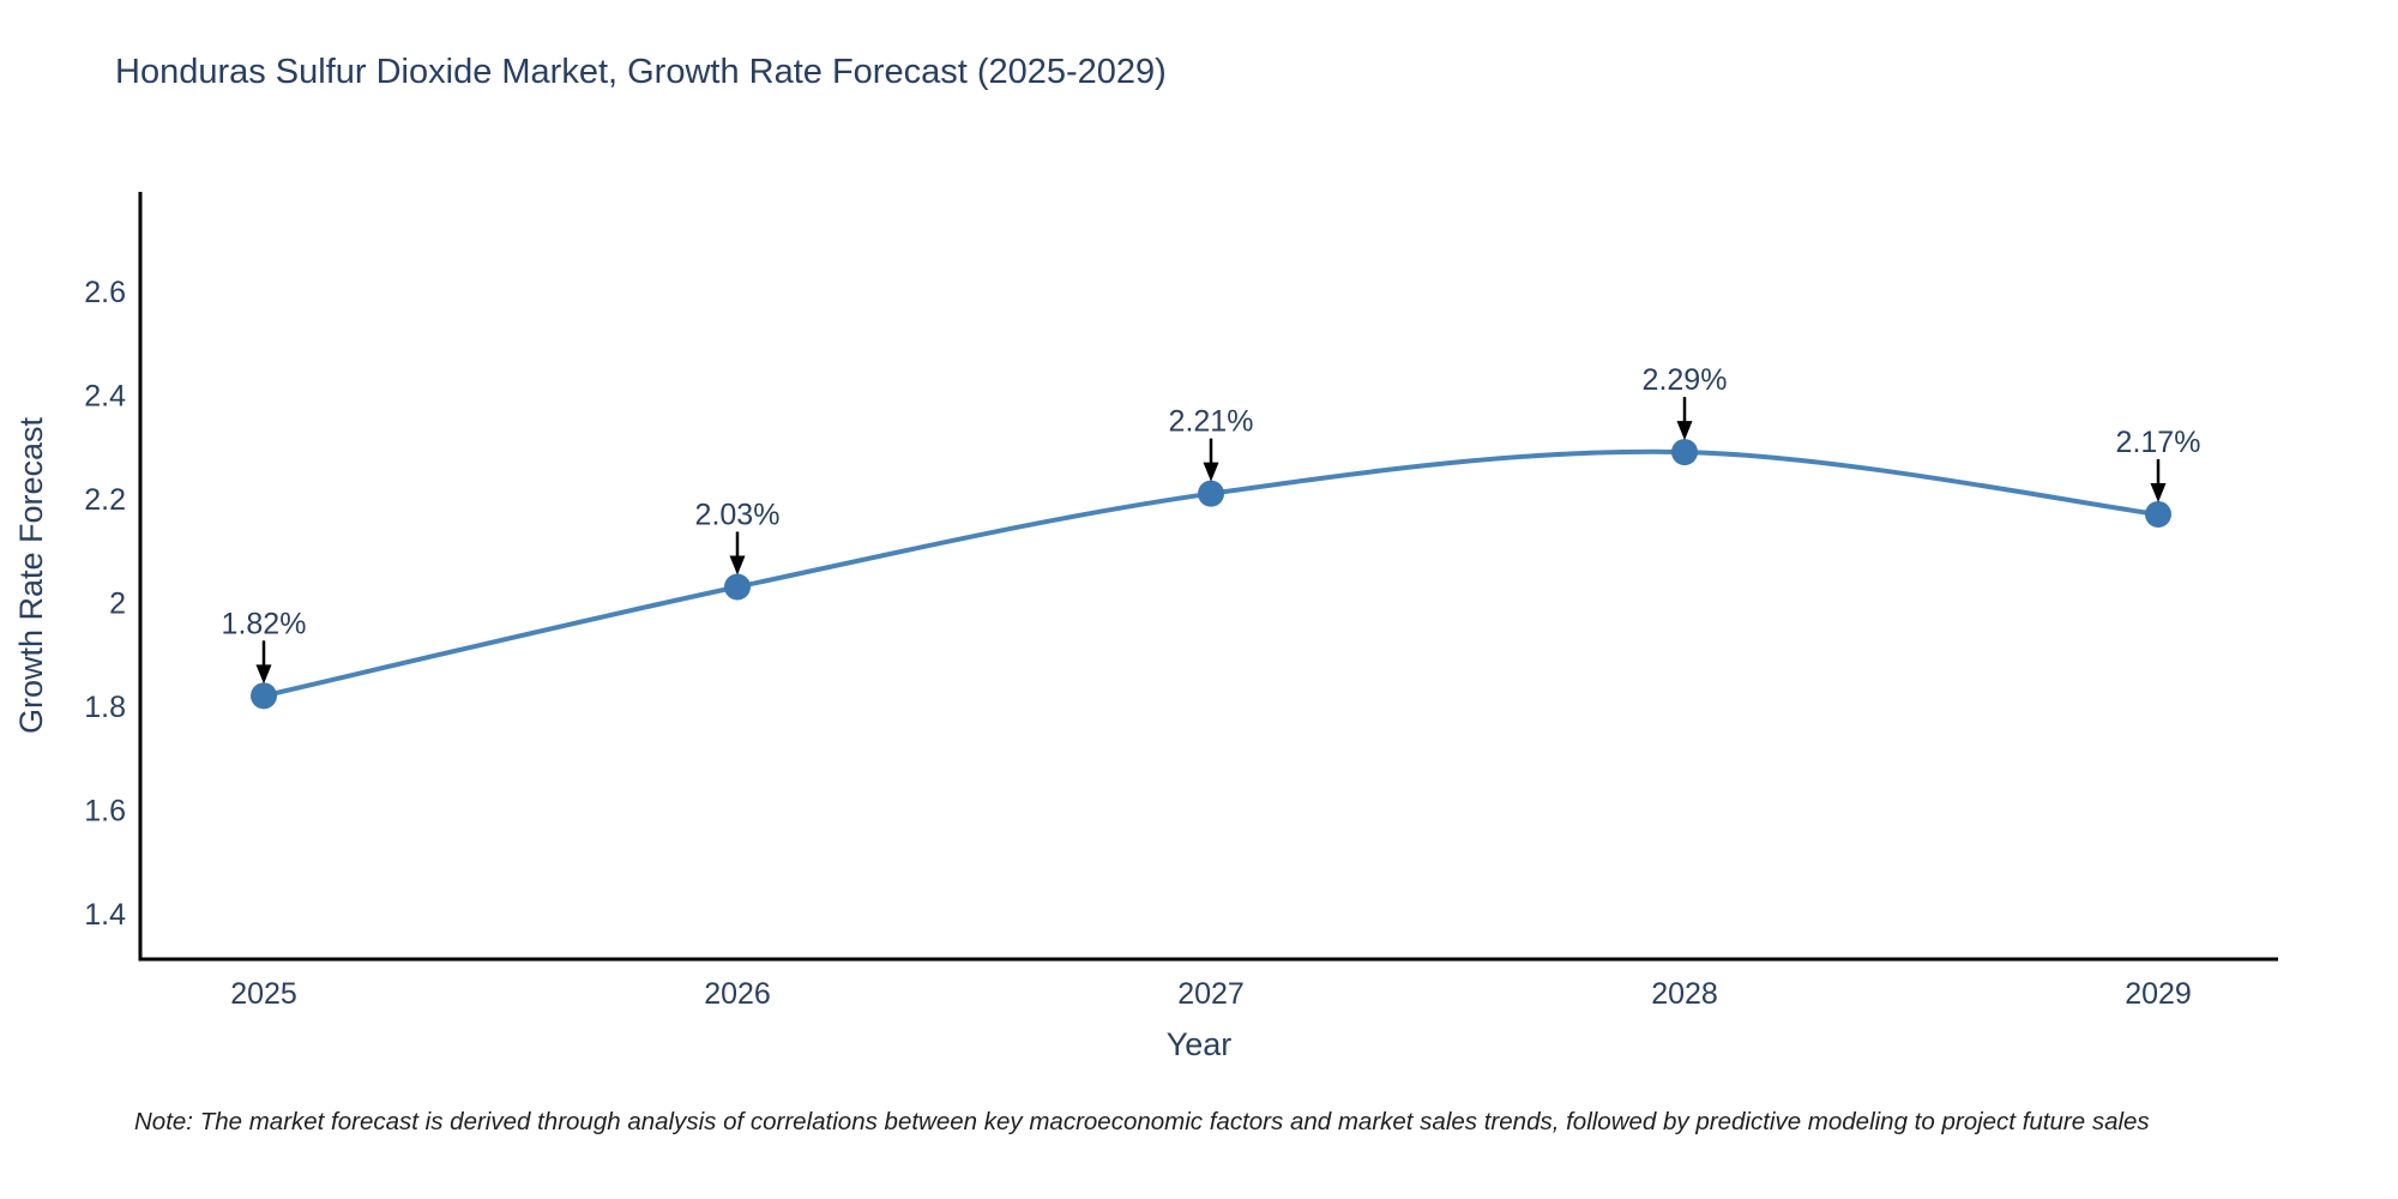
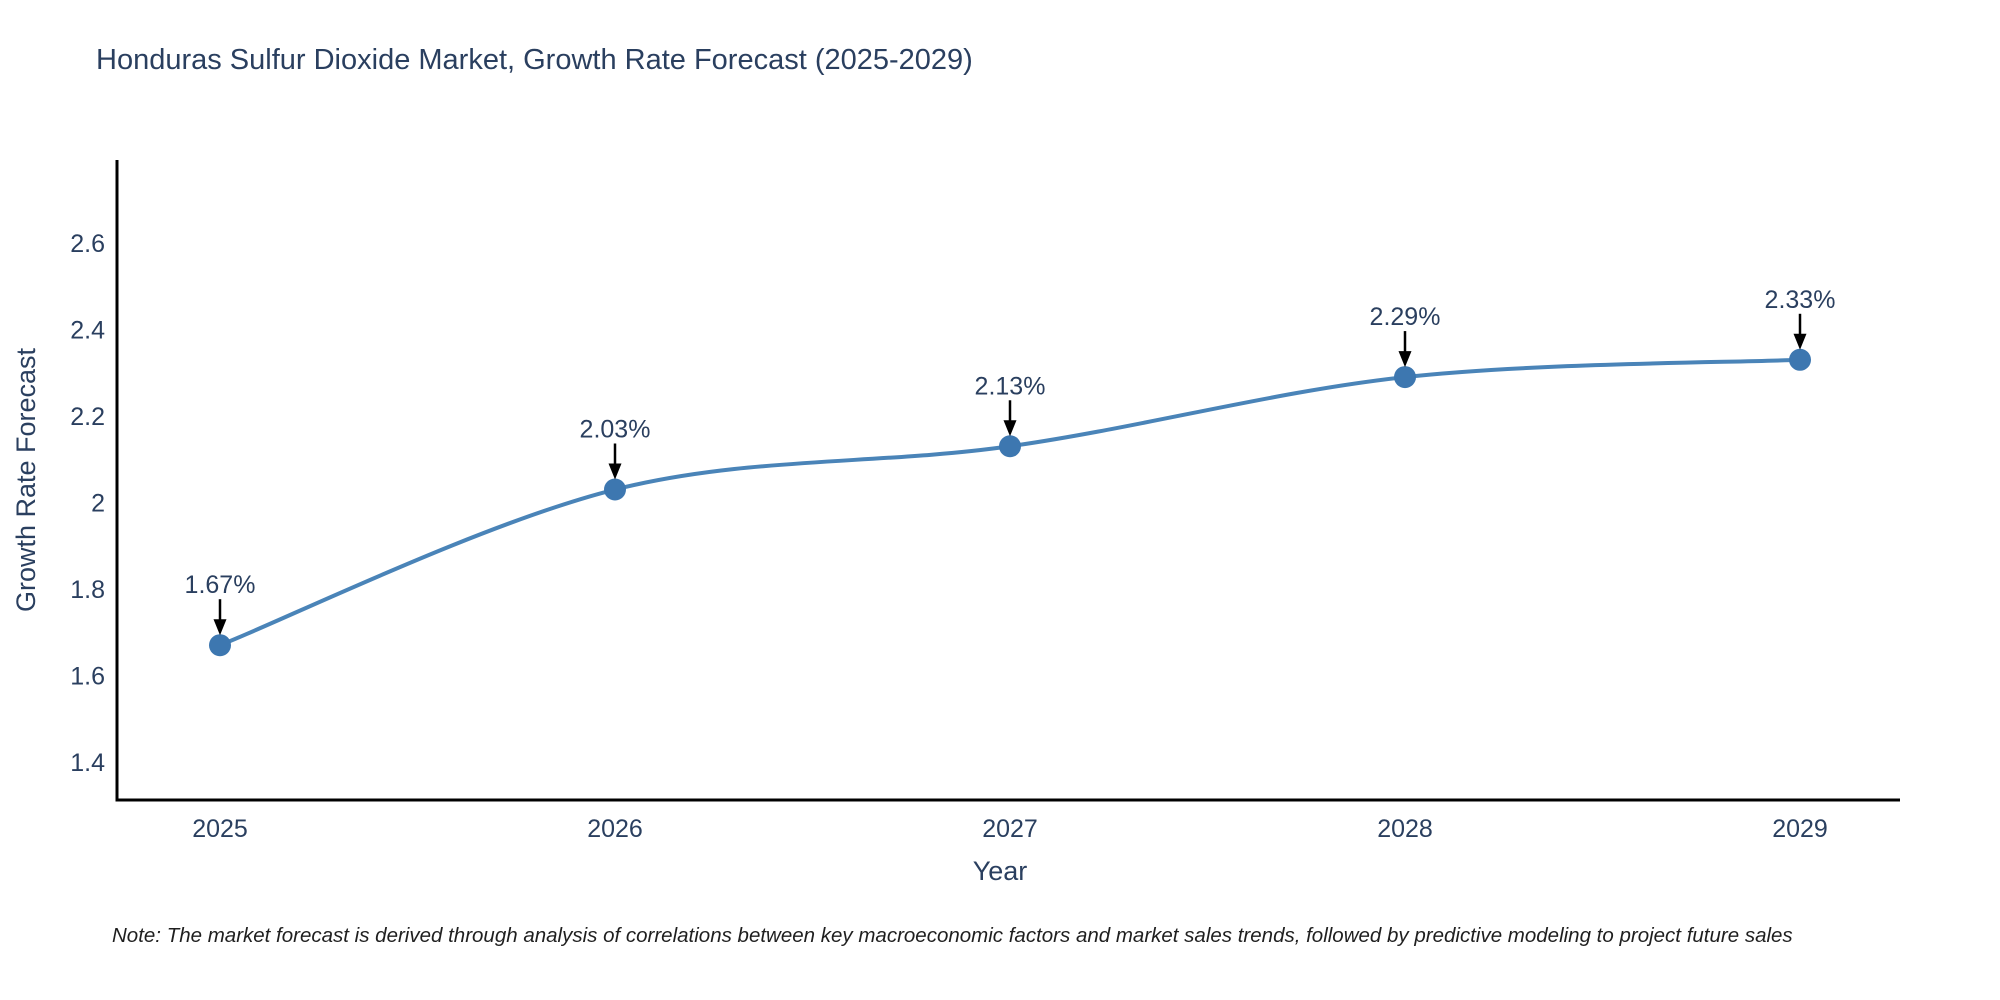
2025: 1.82% -> 1.67%
2027: 2.21% -> 2.13%
2029: 2.17% -> 2.33%
